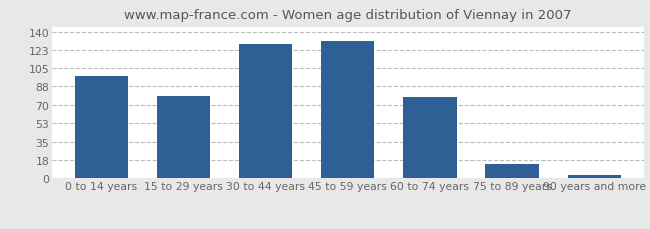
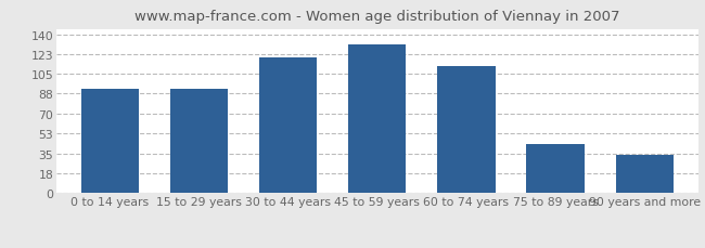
0 to 14 years: 98 -> 92
15 to 29 years: 79 -> 92
30 to 44 years: 128 -> 120
60 to 74 years: 78 -> 112
75 to 89 years: 14 -> 43
90 years and more: 3 -> 34
